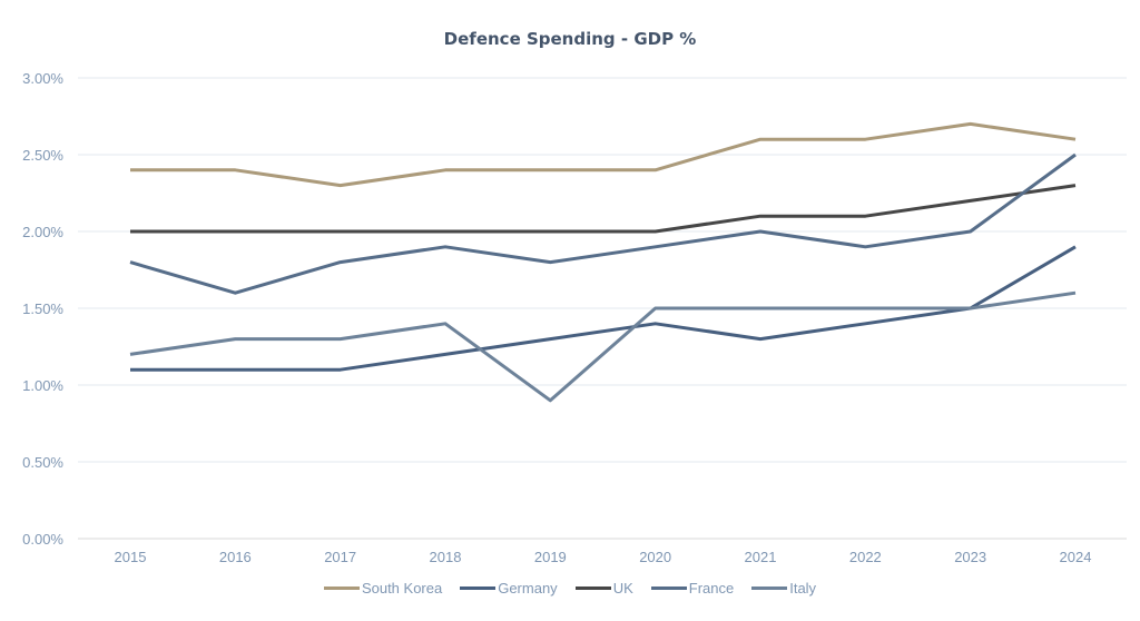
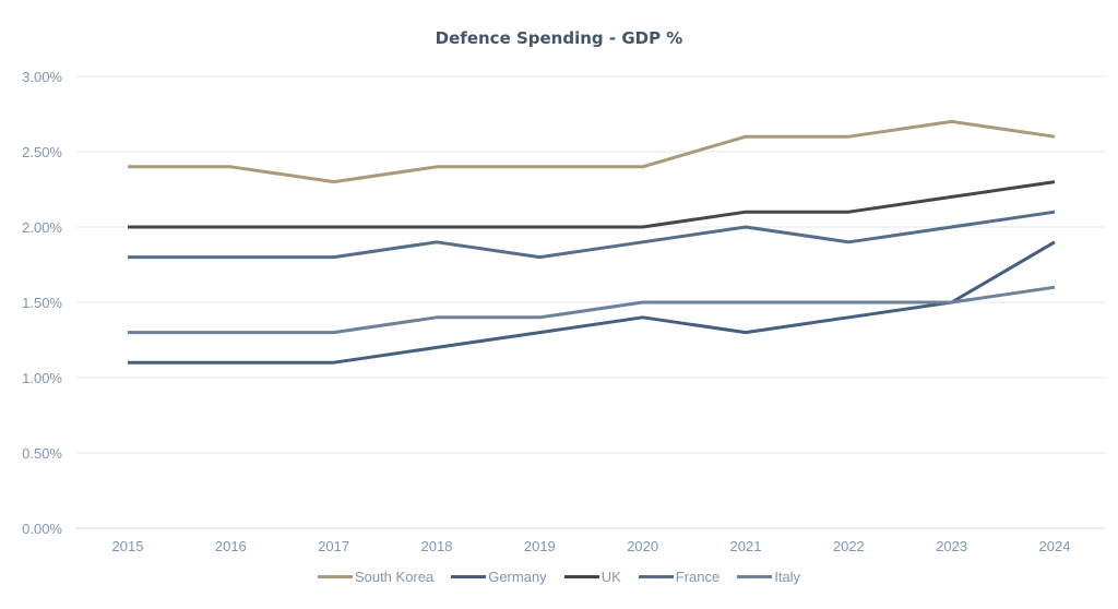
Italy/2015: 1.2% -> 1.3%
France/2016: 1.6% -> 1.8%
Italy/2019: 0.9% -> 1.4%
France/2024: 2.5% -> 2.1%
